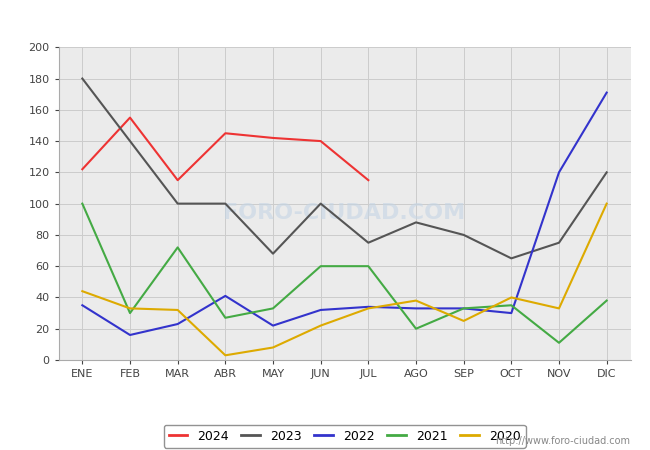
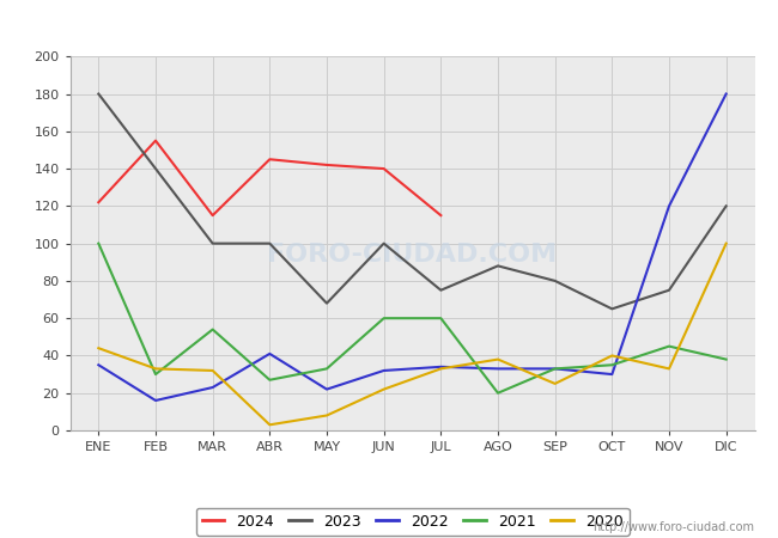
2021/MAR: 72 -> 54
2021/NOV: 11 -> 45
2022/DIC: 171 -> 180
